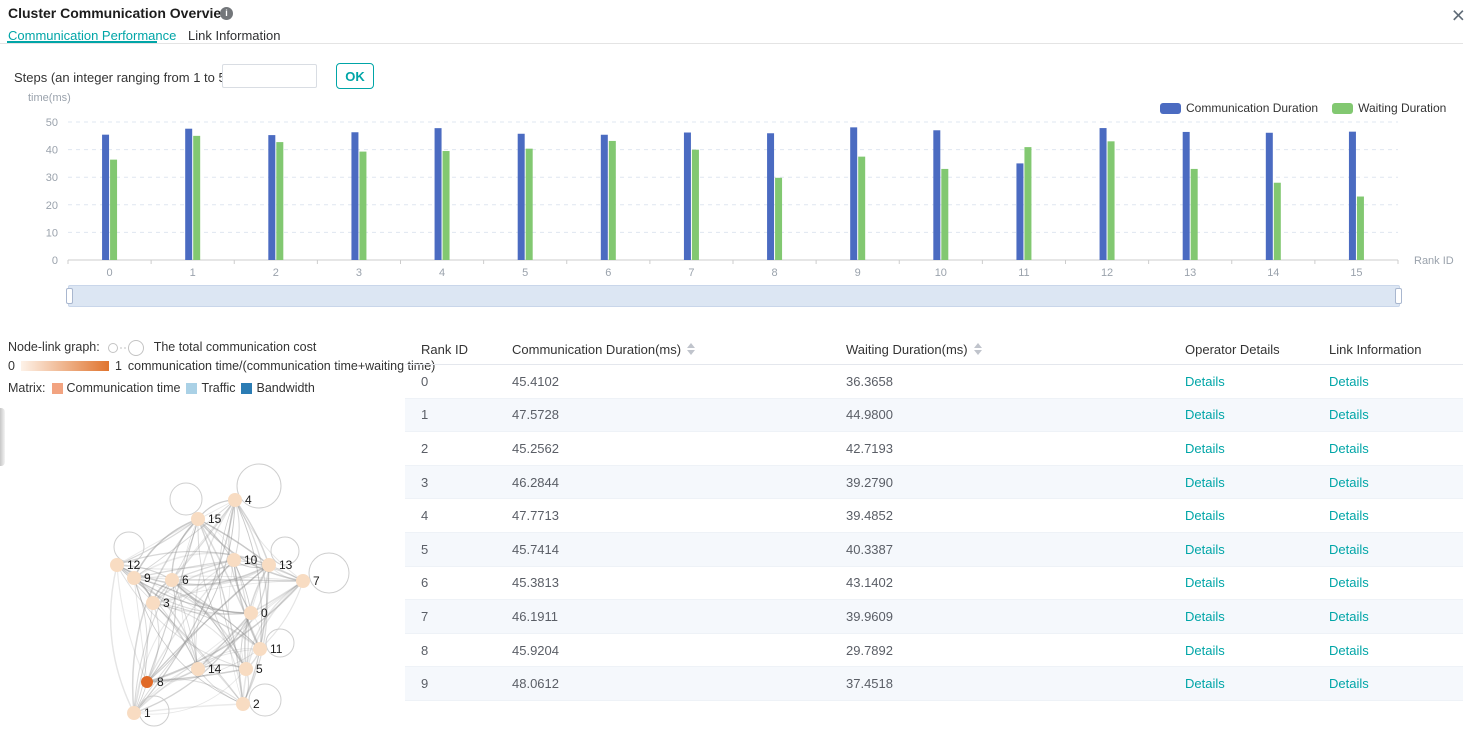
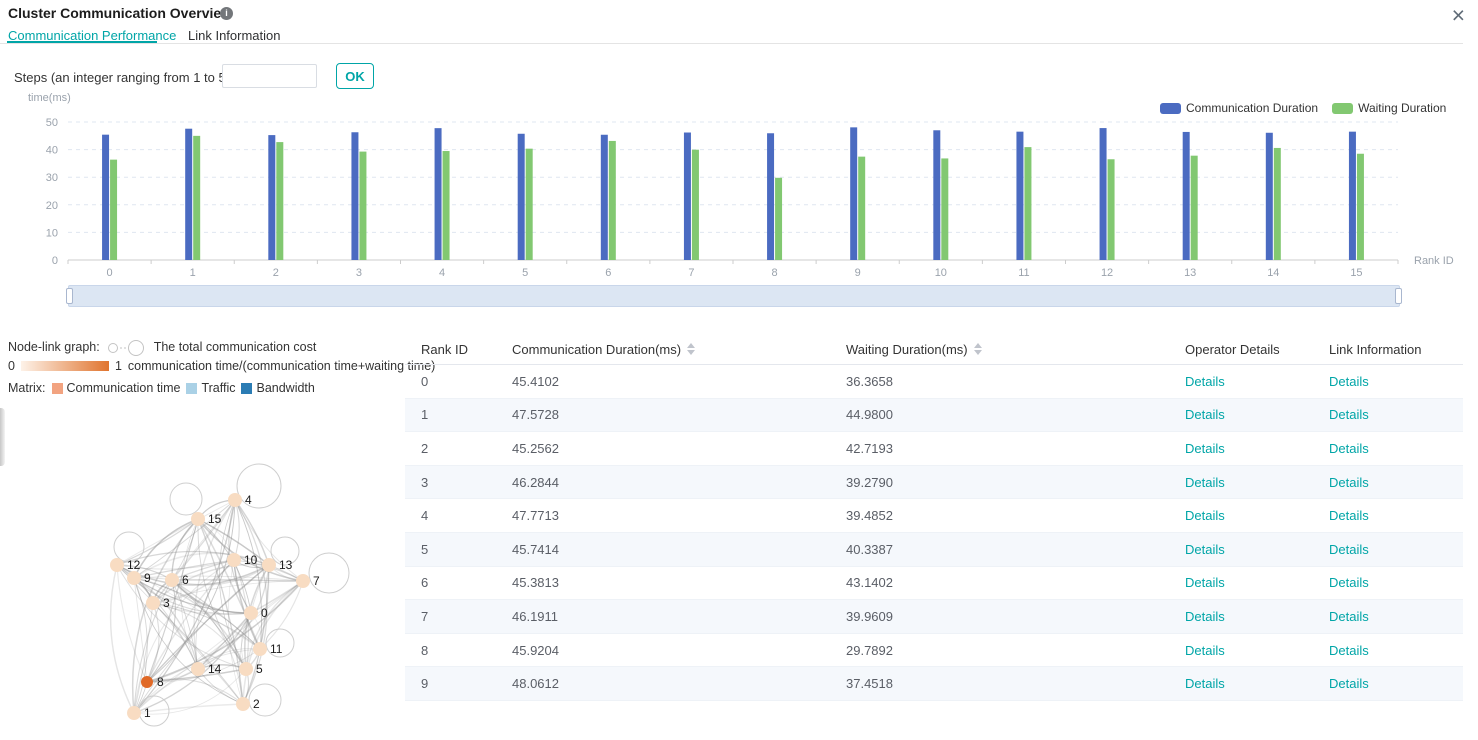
Waiting Duration/10: 33 -> 37
Communication Duration/11: 35 -> 46
Waiting Duration/12: 43 -> 36
Waiting Duration/13: 33 -> 38
Waiting Duration/14: 28 -> 41
Waiting Duration/15: 23 -> 38
